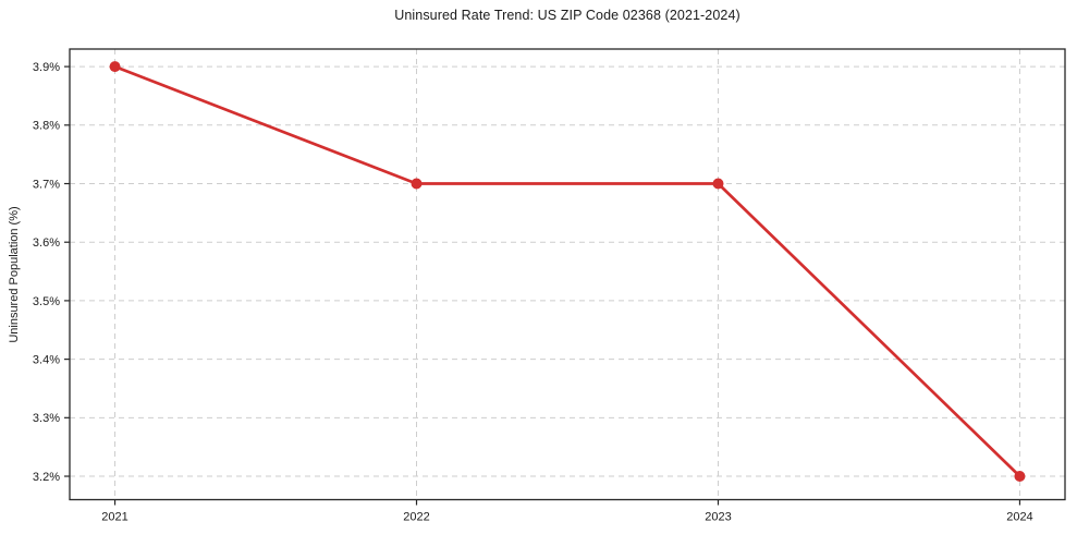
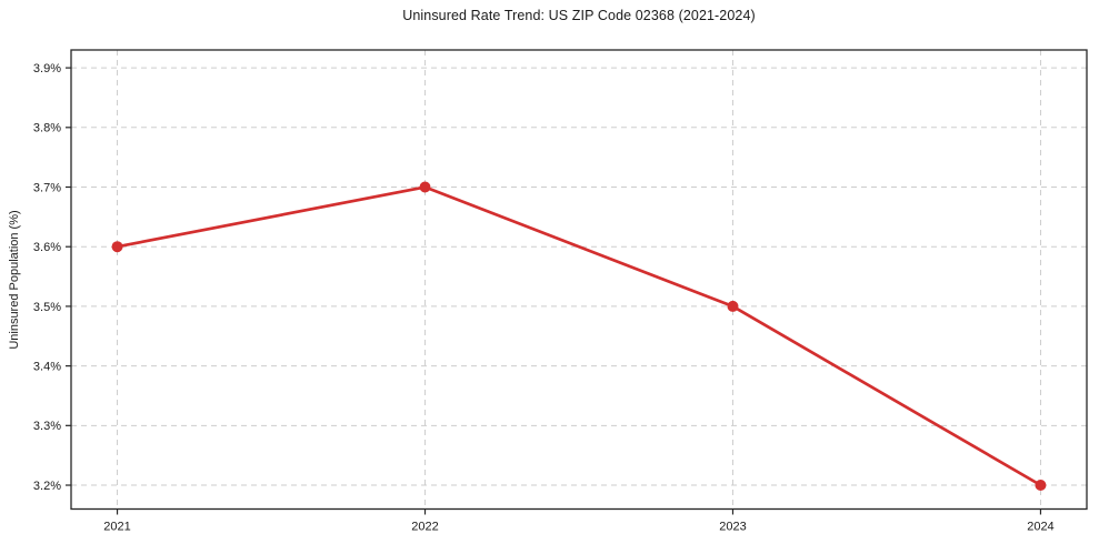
2021: 3.9% -> 3.6%
2023: 3.7% -> 3.5%
